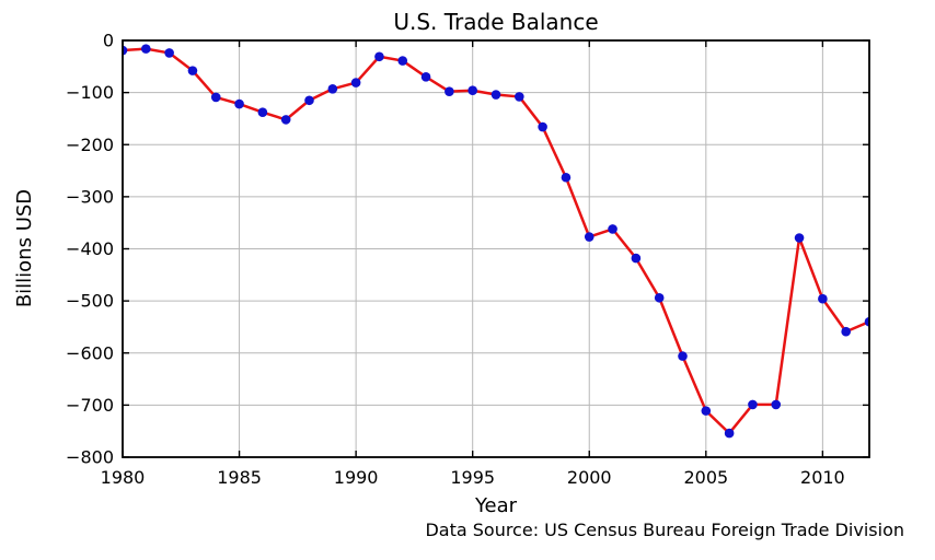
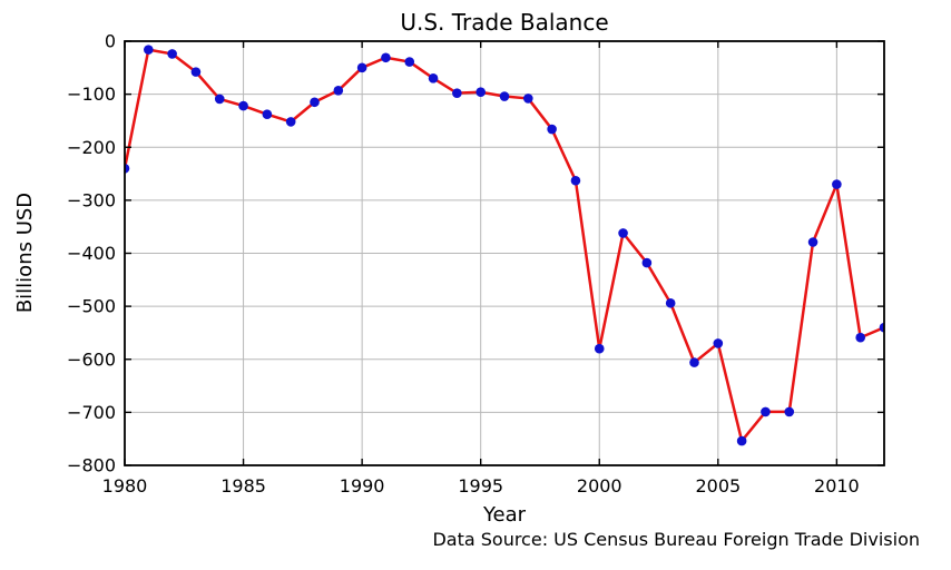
1980: -20 -> -240
1990: -80 -> -50
2000: -380 -> -580
2005: -710 -> -570
2010: -500 -> -270
